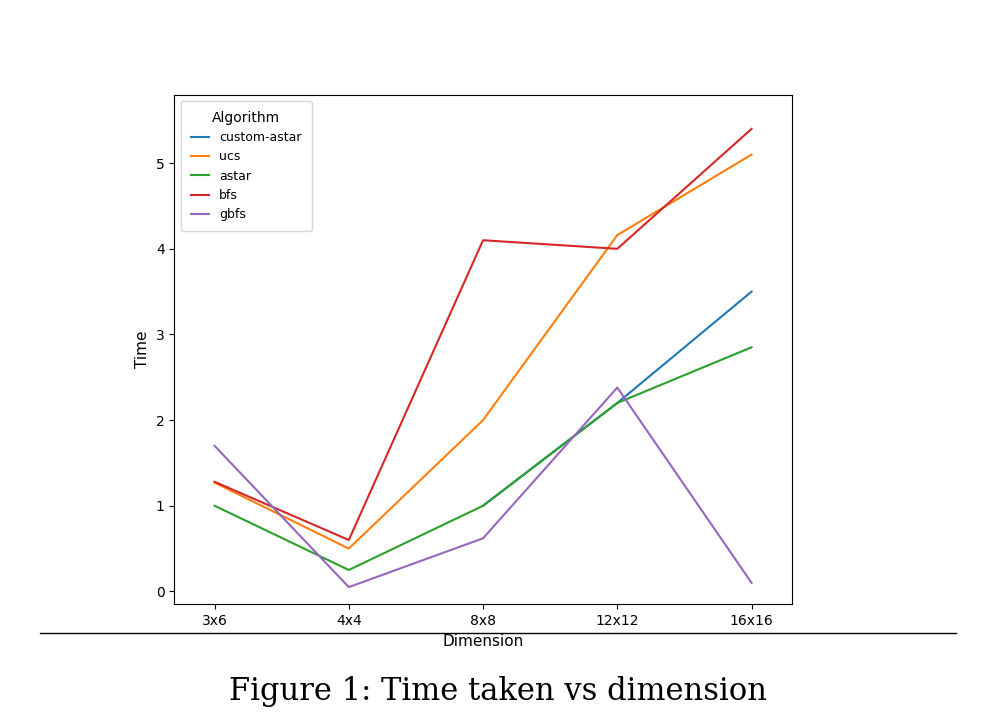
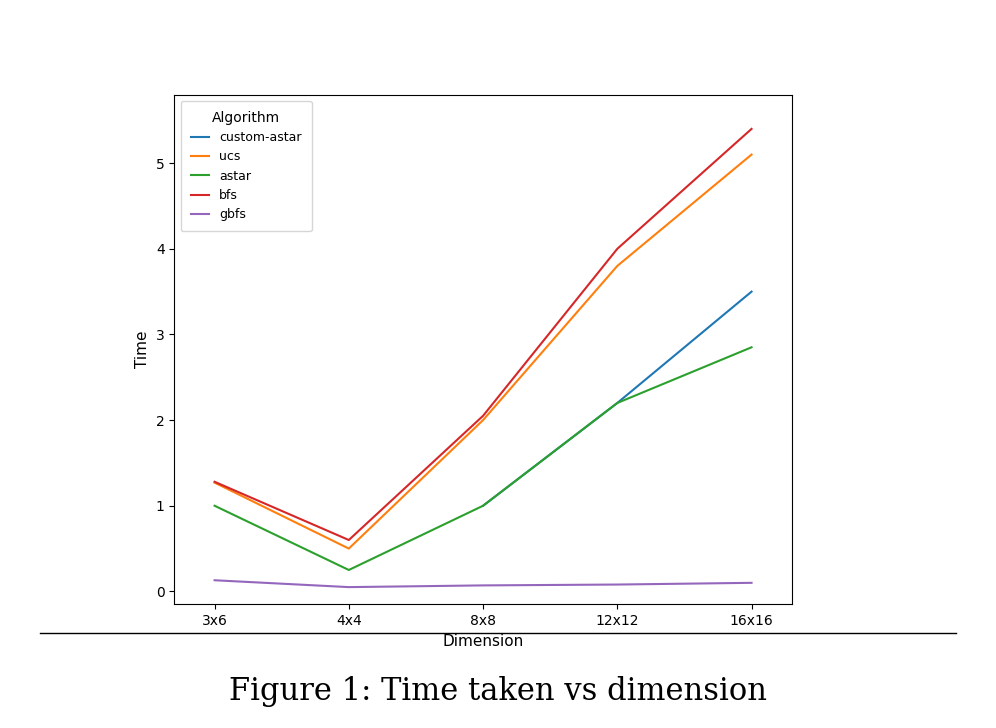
gbfs/3x6: 1.70 -> 0.13
bfs/8x8: 4.10 -> 2.05
gbfs/8x8: 0.62 -> 0.07
ucs/12x12: 4.16 -> 3.80
gbfs/12x12: 2.38 -> 0.08
